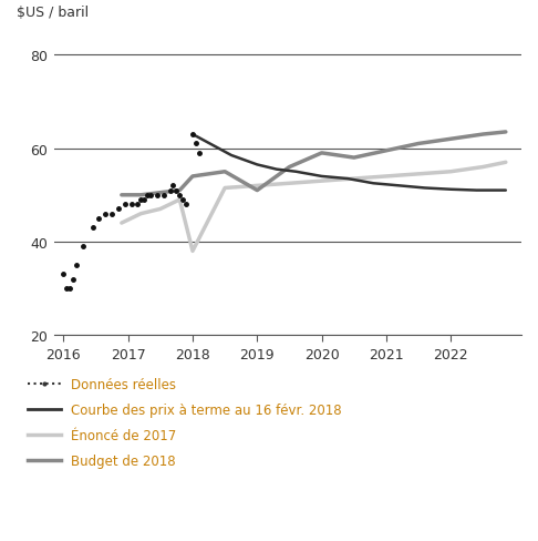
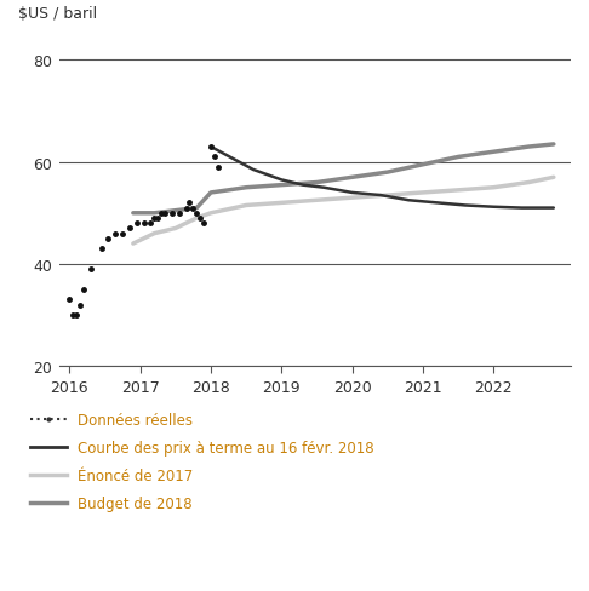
Énoncé de 2017/2018: 38.0 -> 50.0
Budget de 2018/2019: 51.0 -> 55.5
Budget de 2018/2020: 59.0 -> 57.0
